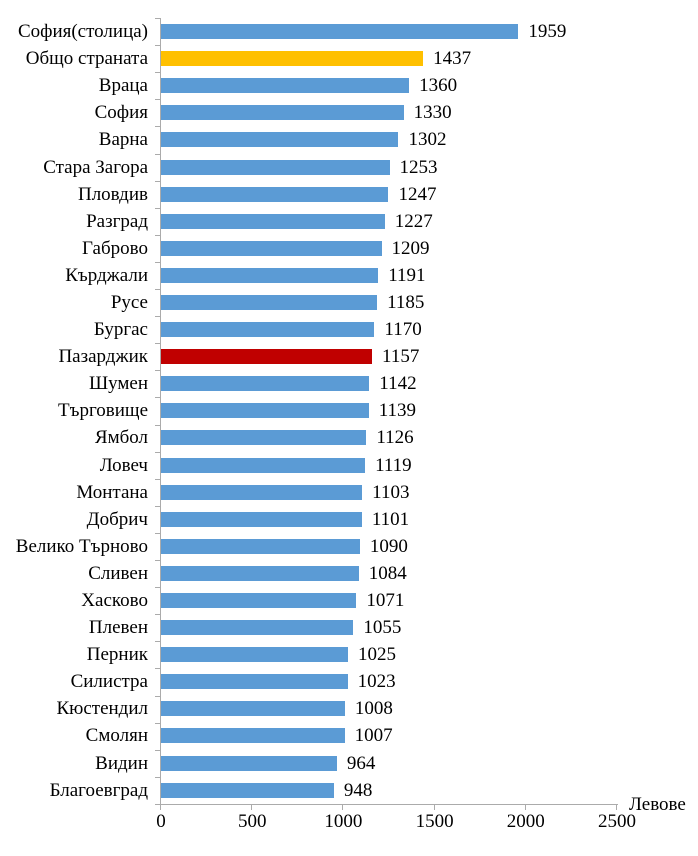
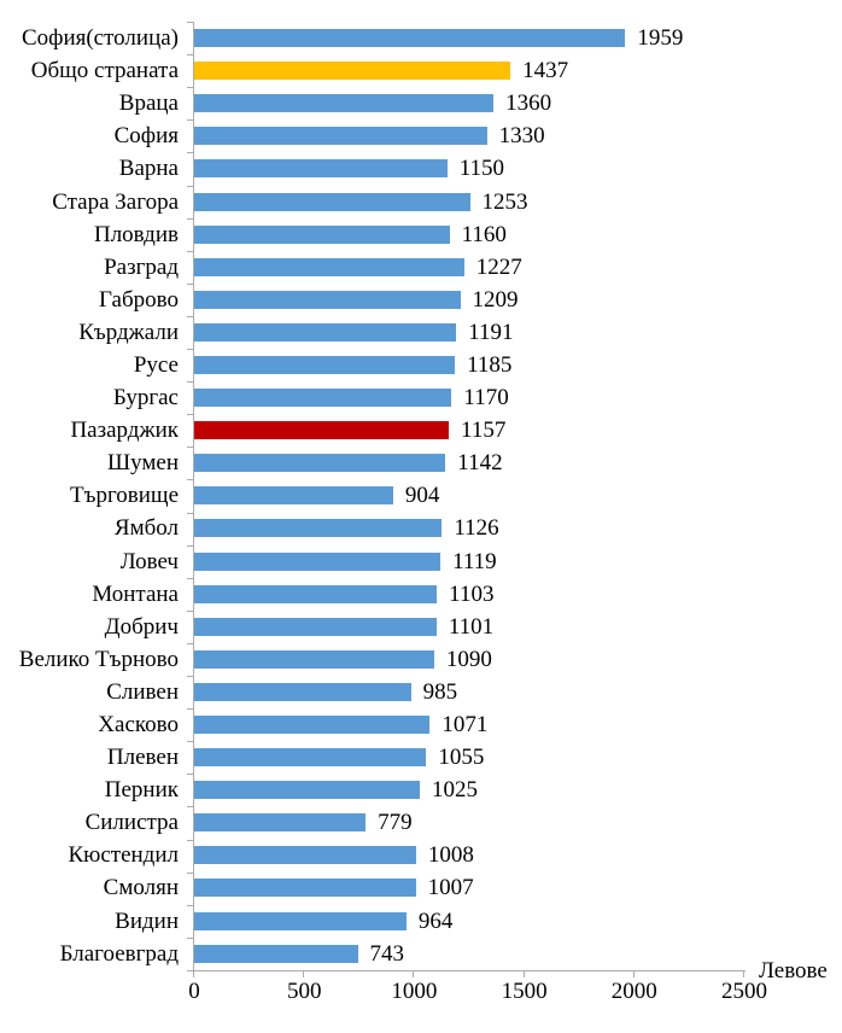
Варна: 1302 -> 1150
Пловдив: 1247 -> 1160
Търговище: 1139 -> 904
Сливен: 1084 -> 985
Силистра: 1023 -> 779
Благоевград: 948 -> 743
